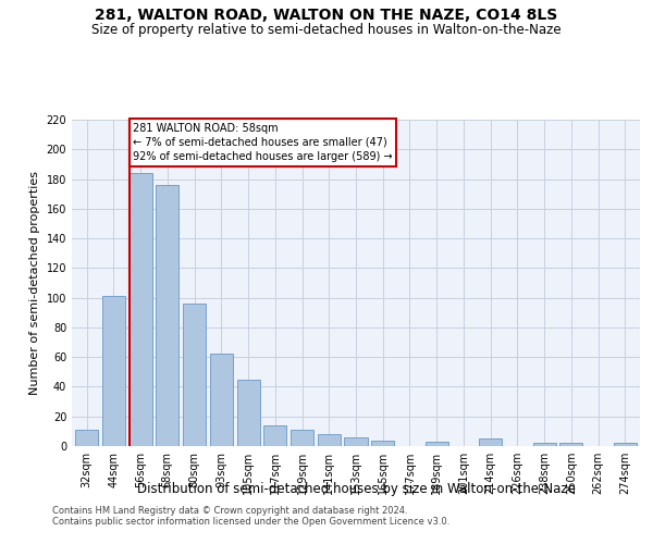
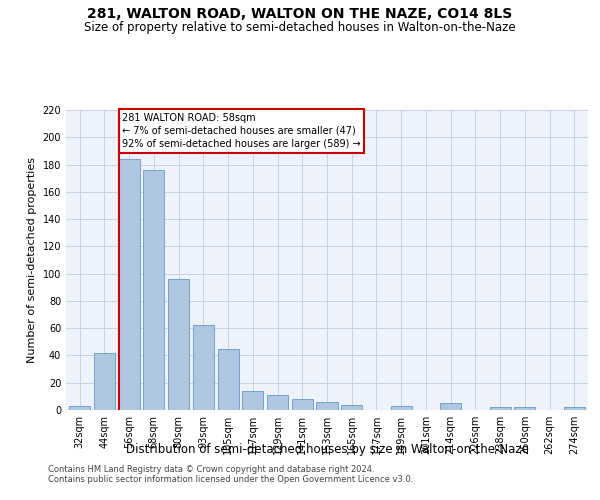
32sqm: 11 -> 3
44sqm: 101 -> 42
